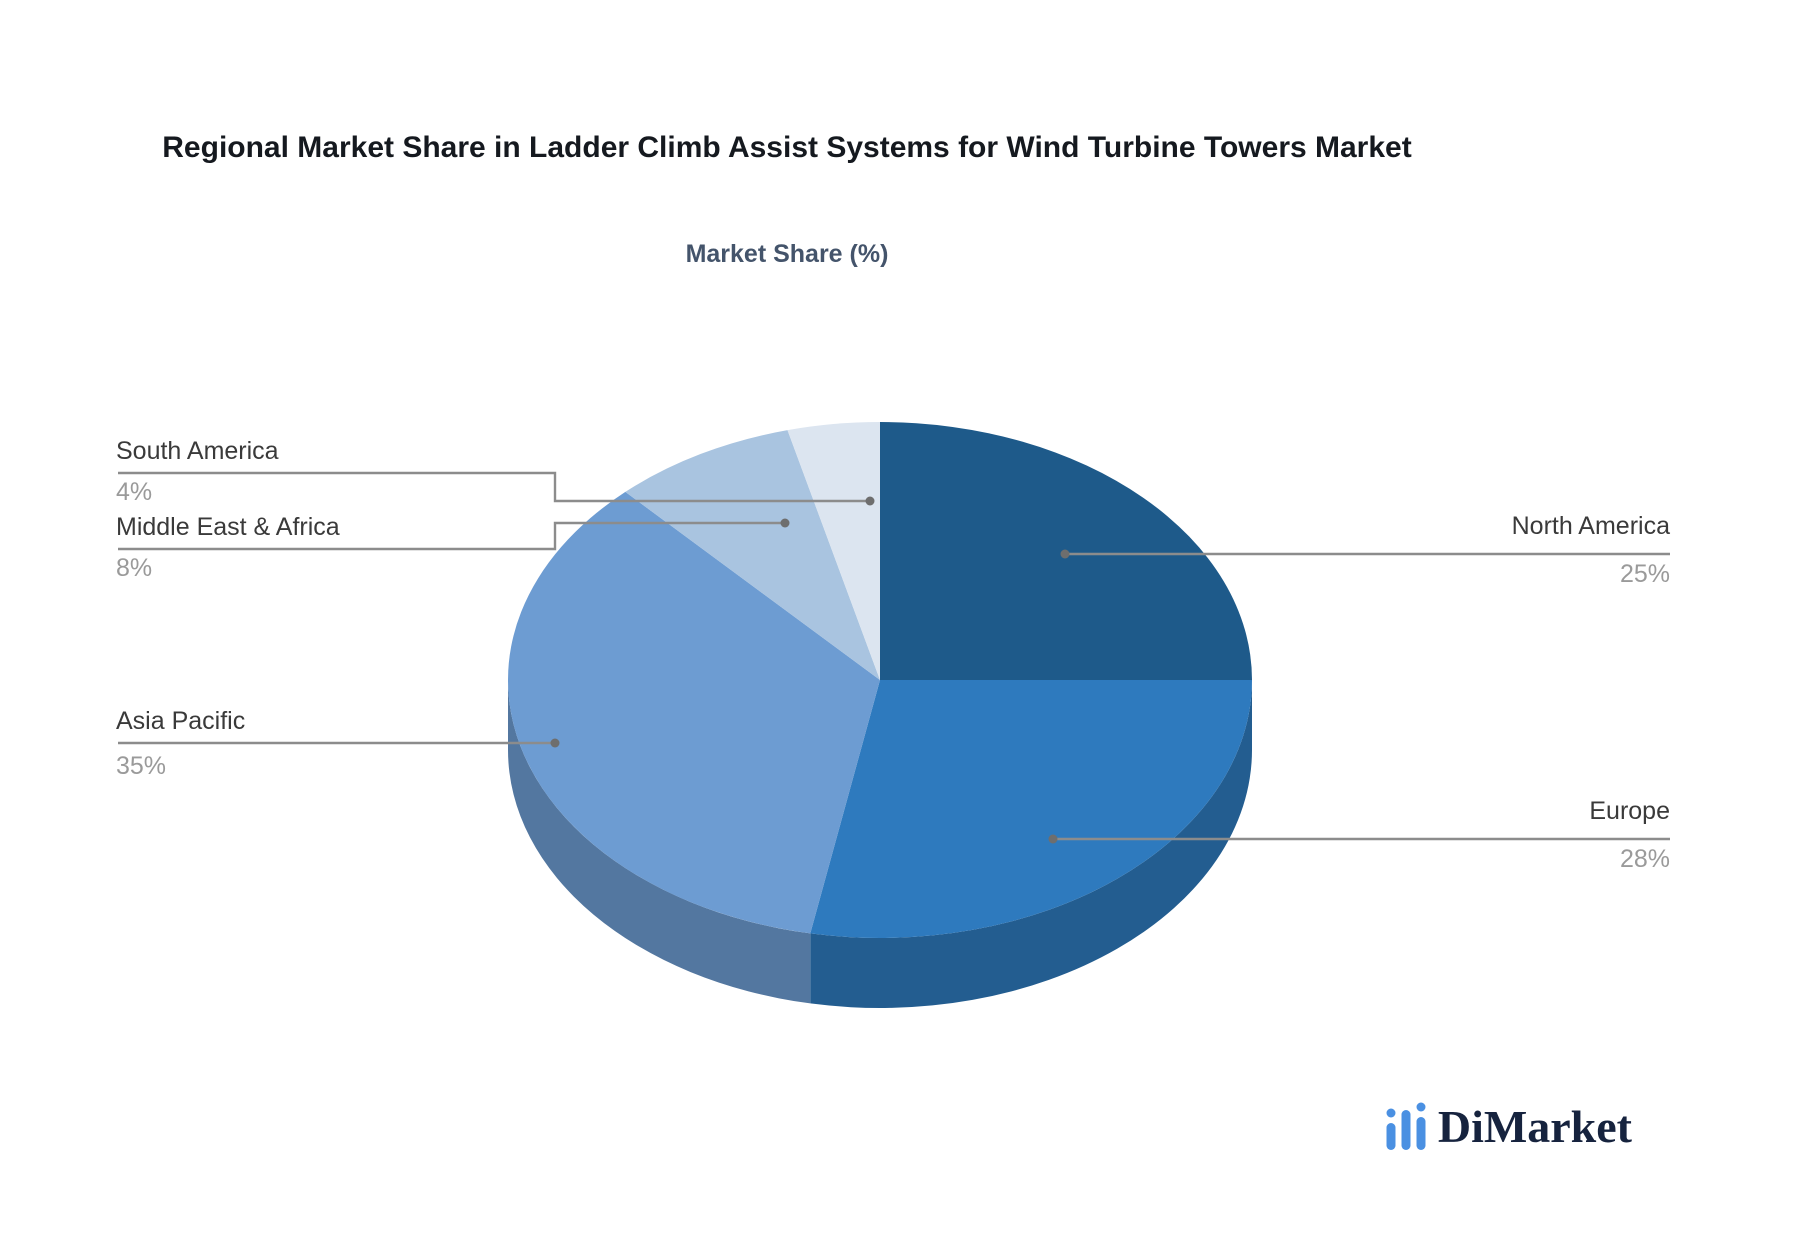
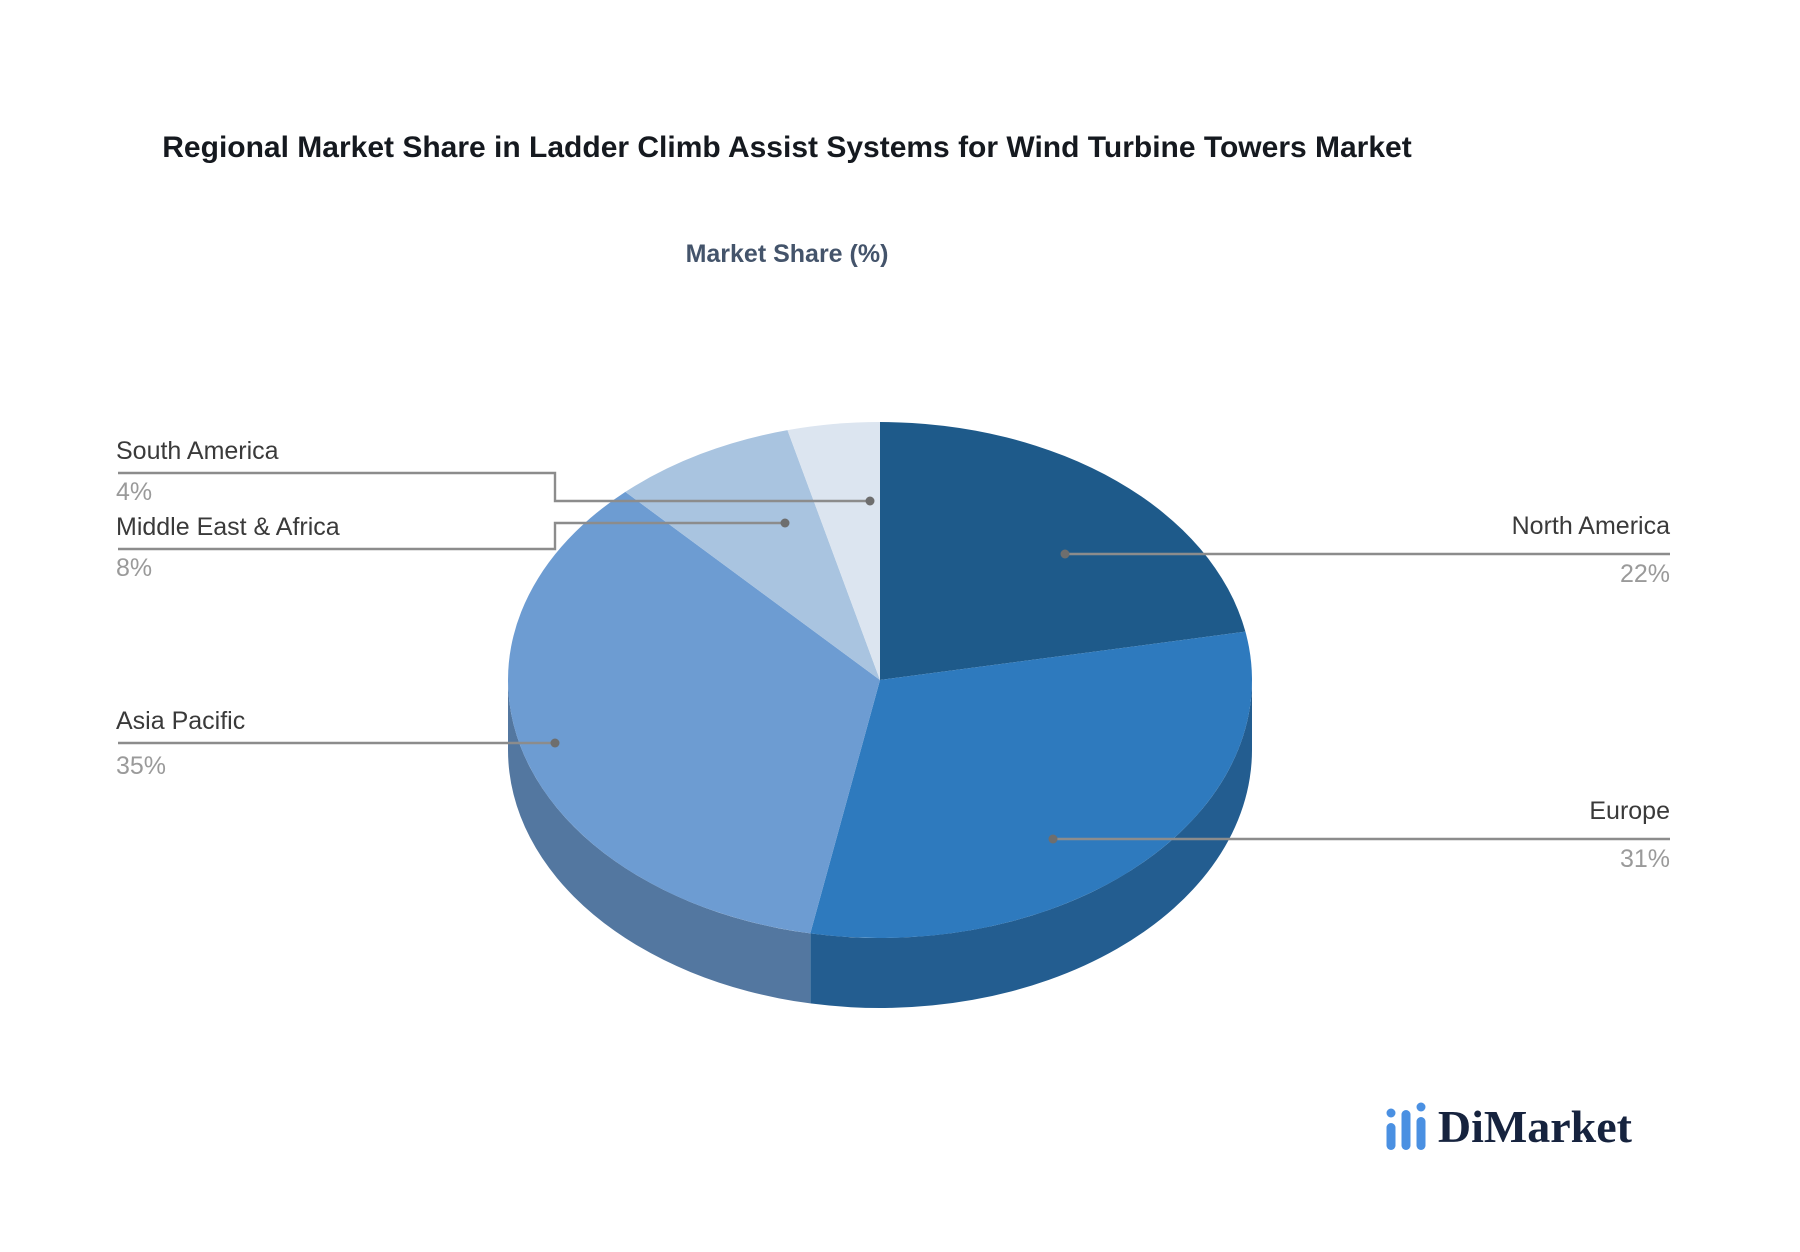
North America: 25% -> 22%
Europe: 28% -> 31%
